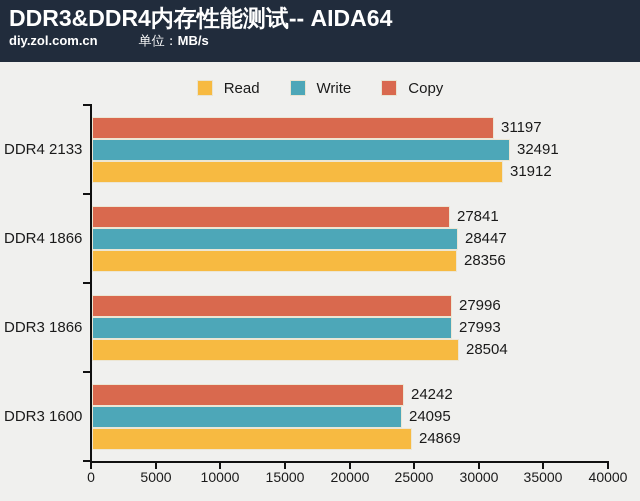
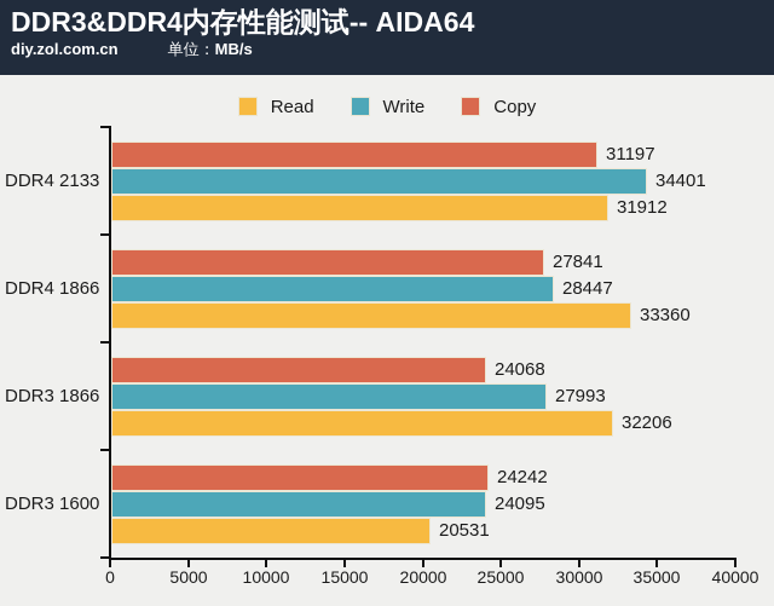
Write/DDR4 2133: 32491 -> 34401
Read/DDR4 1866: 28356 -> 33360
Read/DDR3 1866: 28504 -> 32206
Copy/DDR3 1866: 27996 -> 24068
Read/DDR3 1600: 24869 -> 20531
